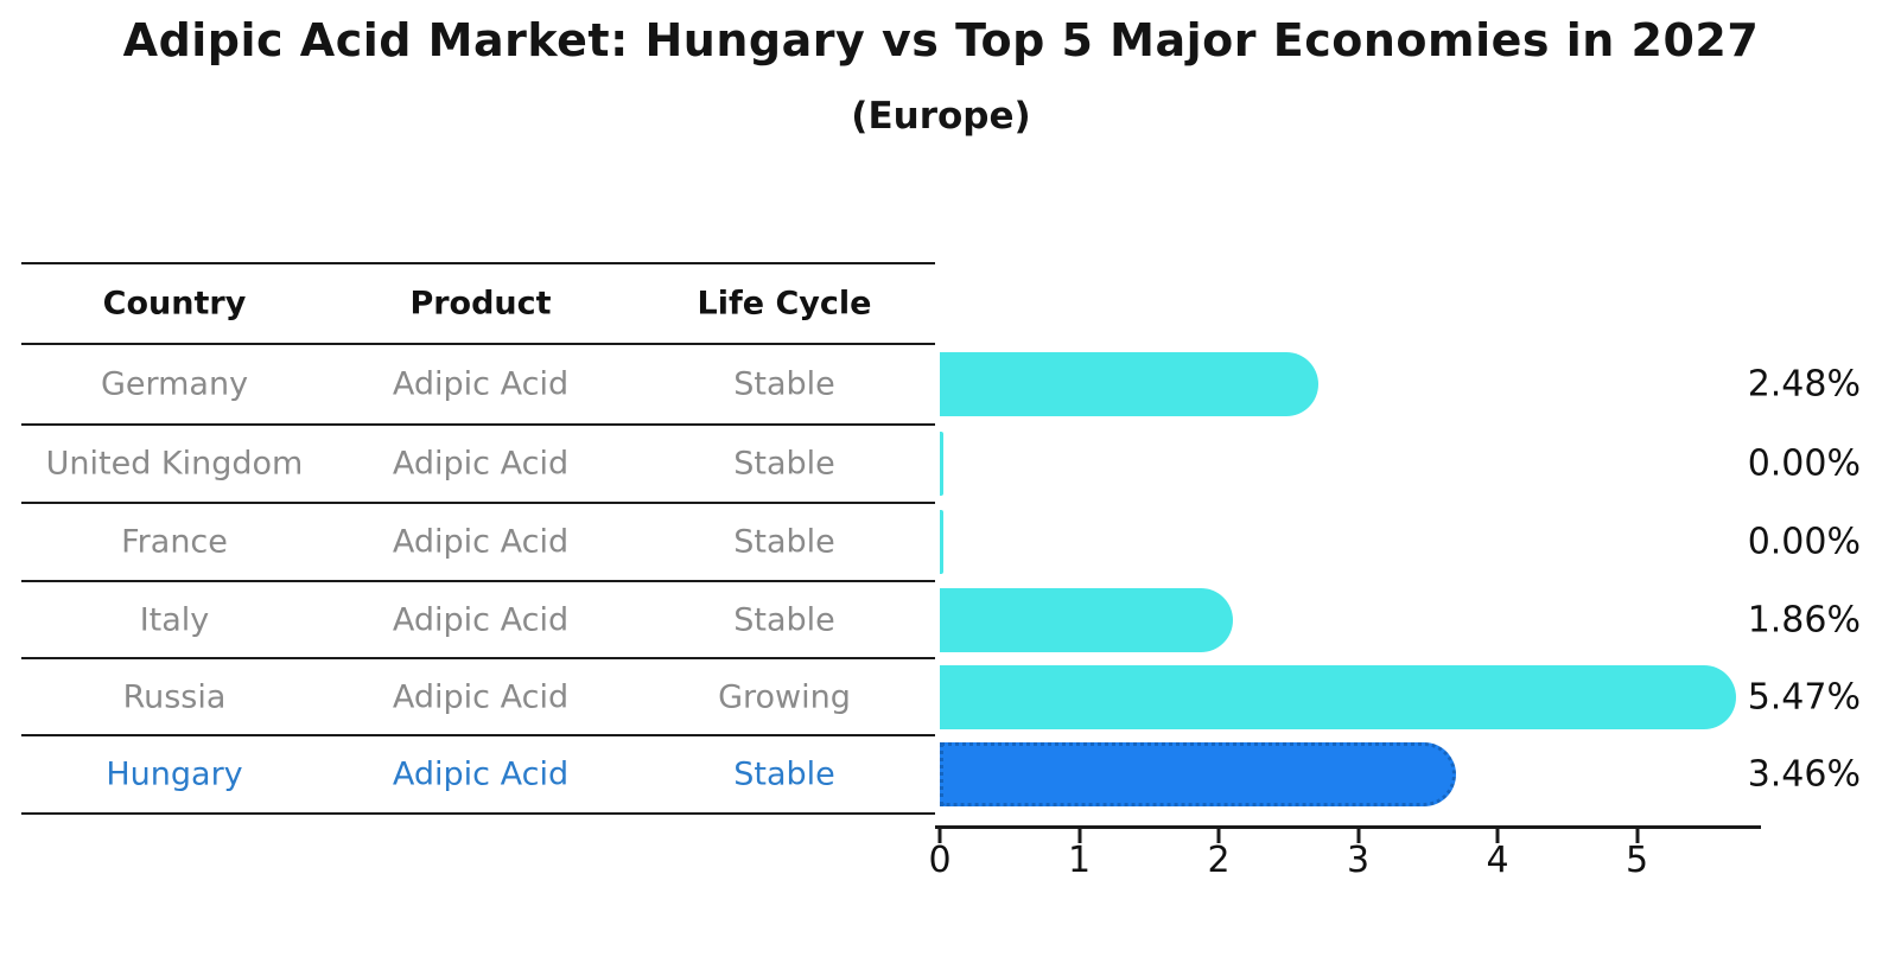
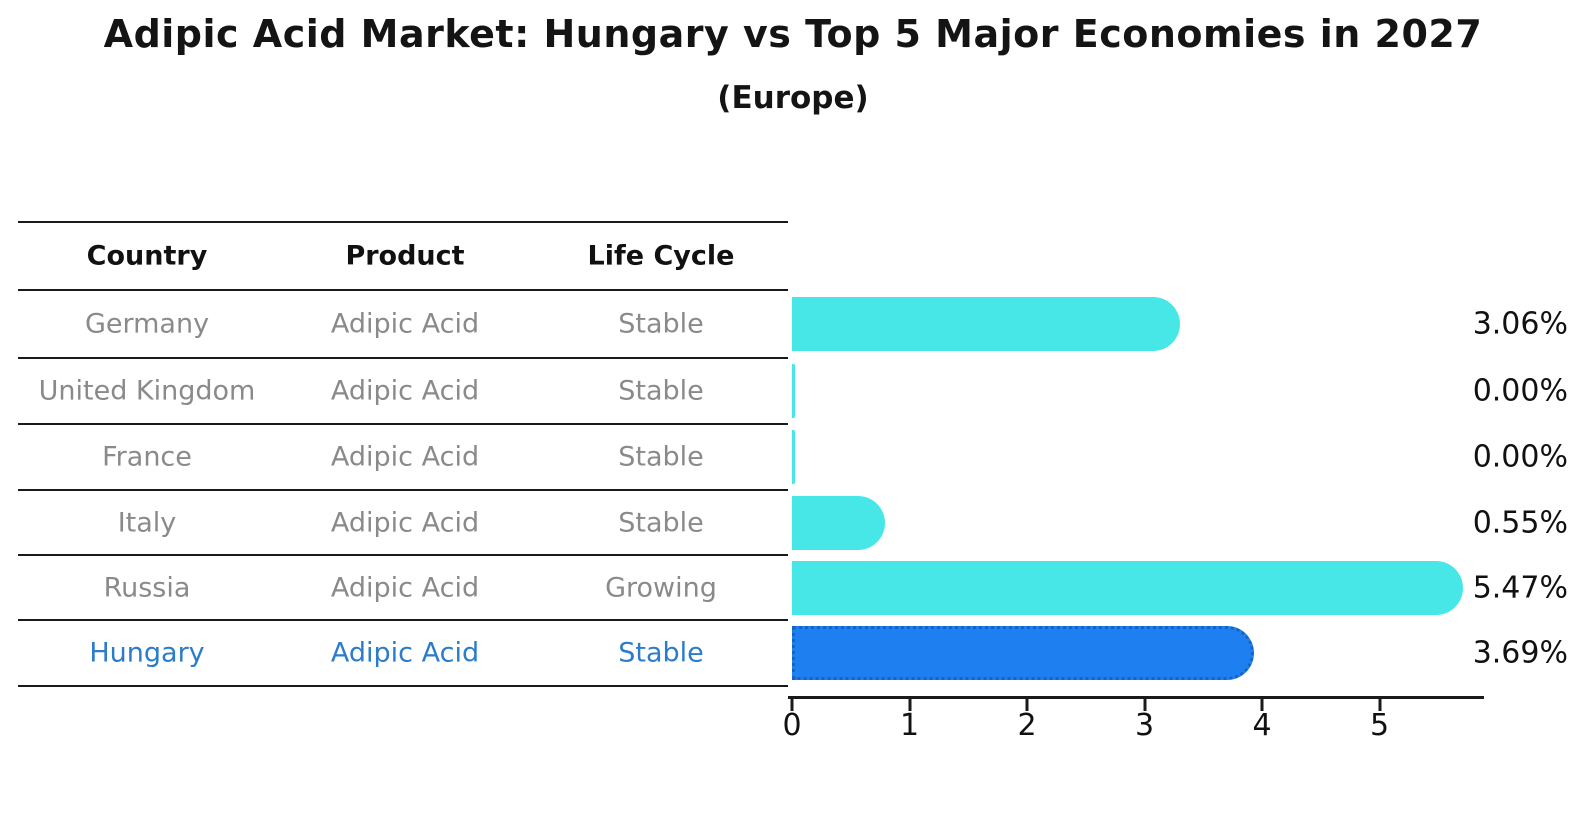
Germany: 2.48% -> 3.06%
Italy: 1.86% -> 0.55%
Hungary: 3.46% -> 3.69%
